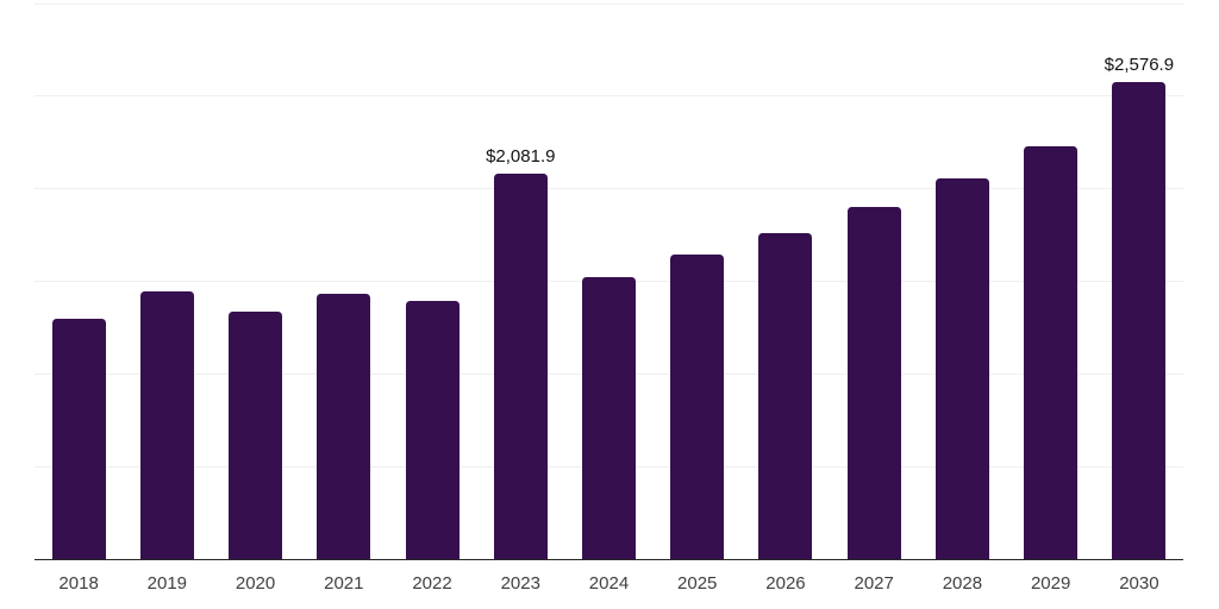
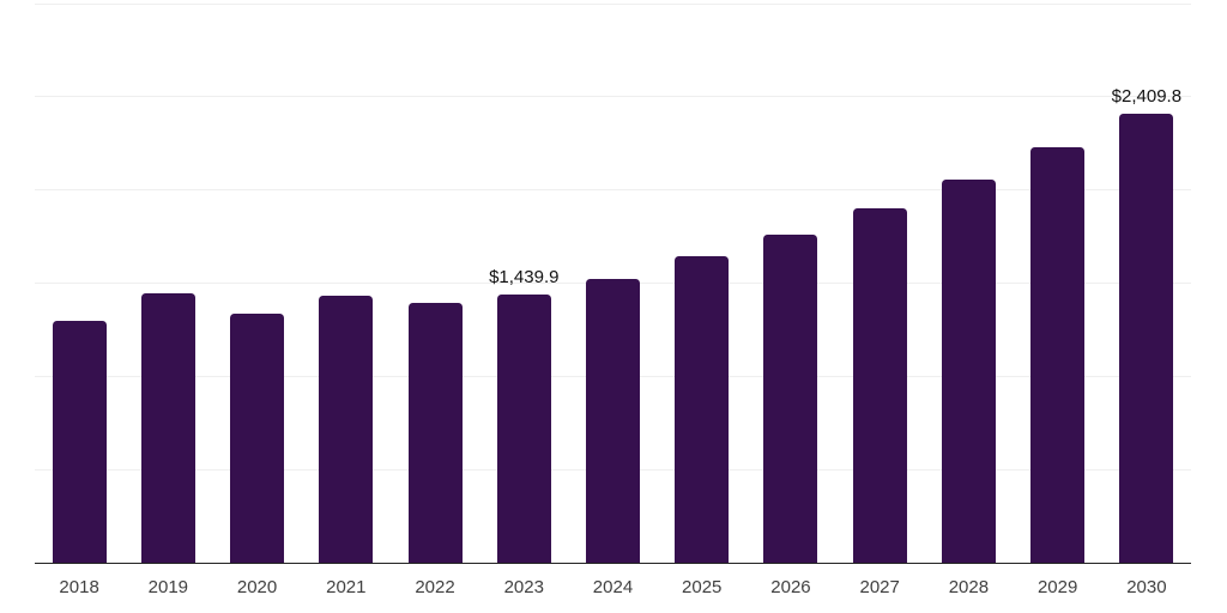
2023: $2,081.9 -> $1,439.9
2030: $2,576.9 -> $2,409.8
